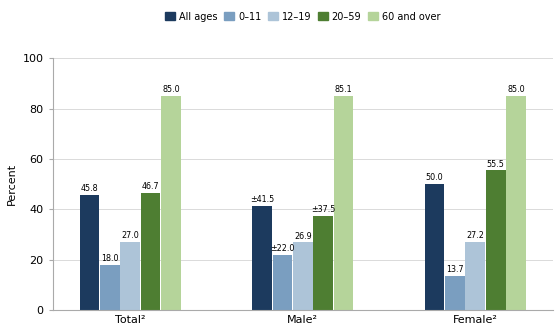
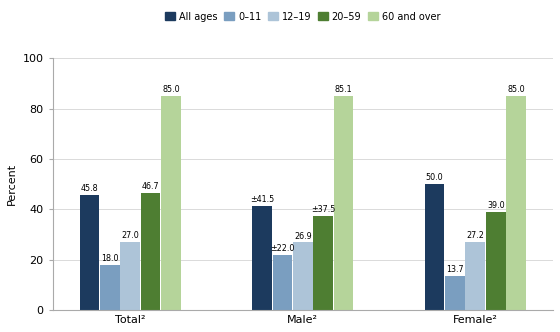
20–59/Female²: 55.5 -> 39.0
